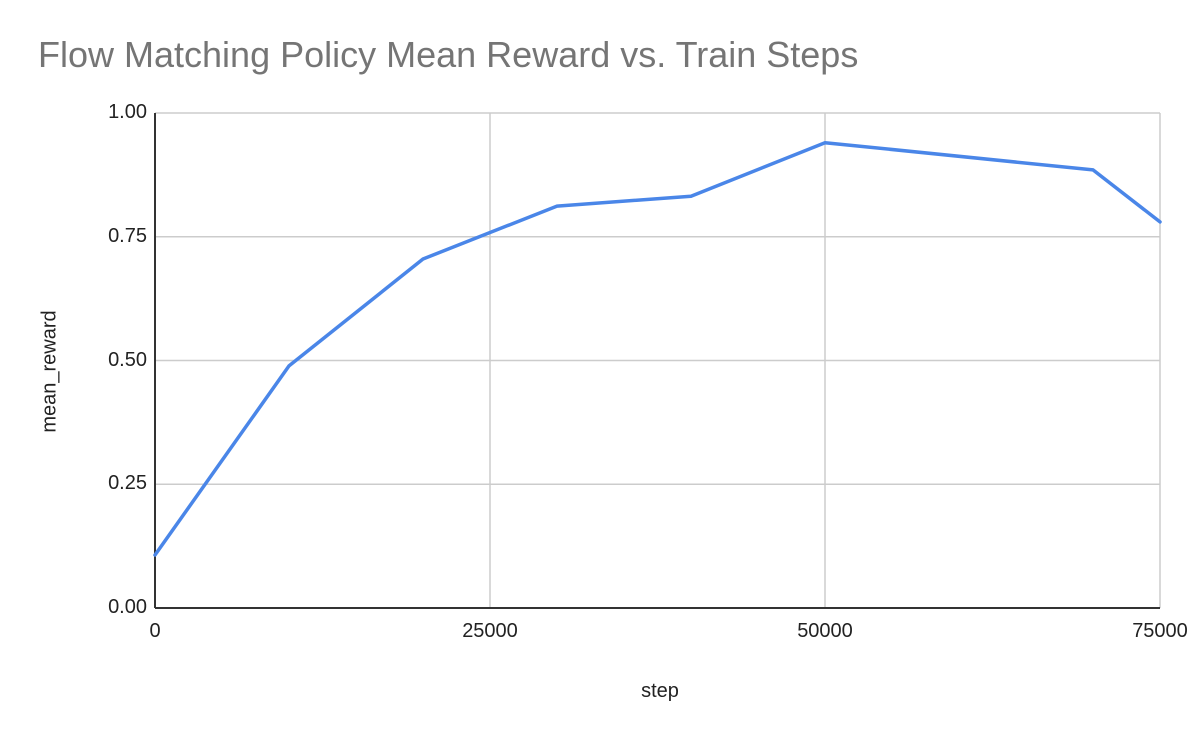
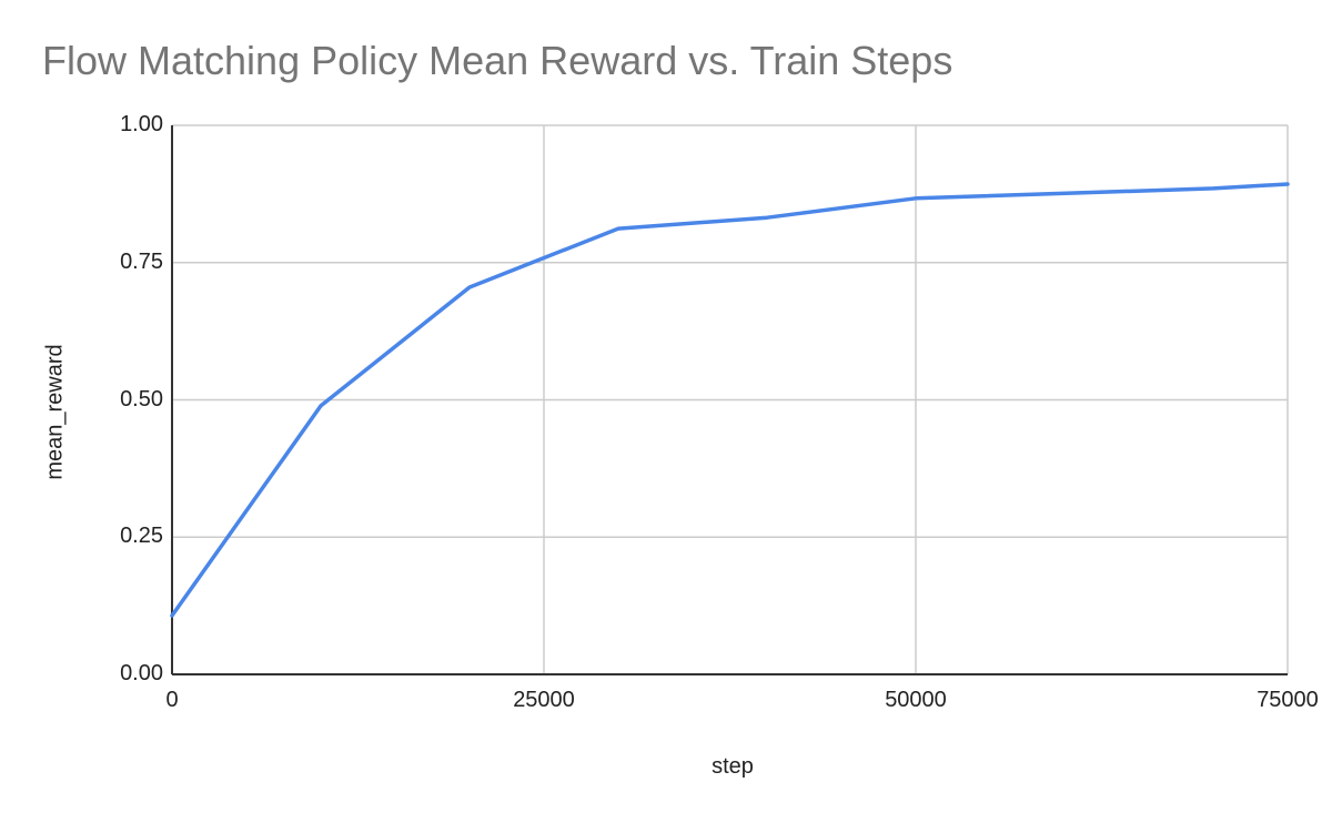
50000: 0.94 -> 0.87
75000: 0.78 -> 0.89
